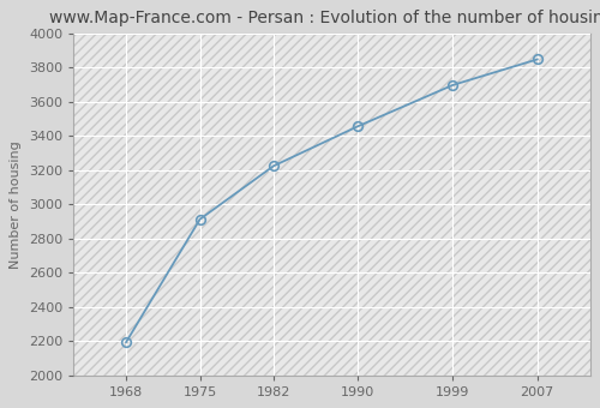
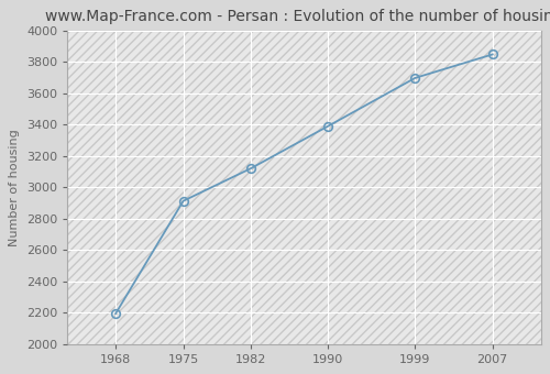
1982: 3220 -> 3120
1990: 3460 -> 3390
